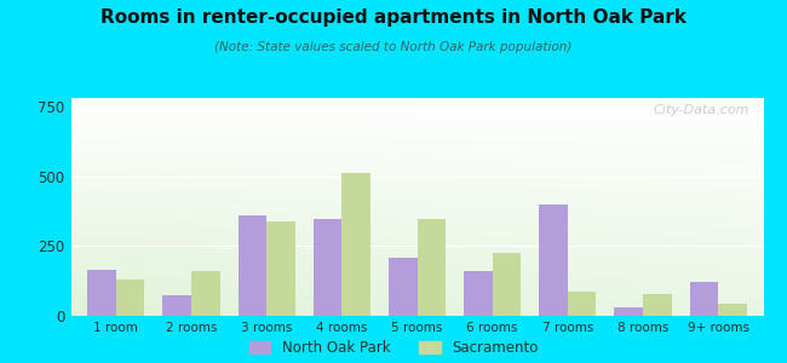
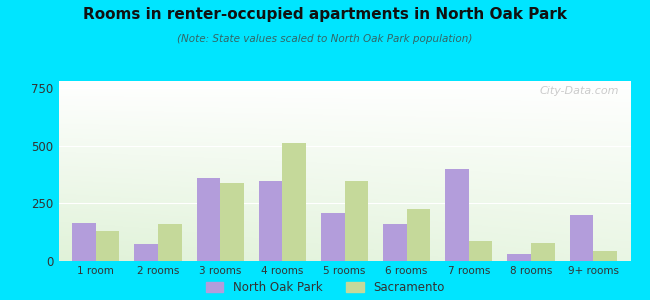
North Oak Park/9+ rooms: 120 -> 200
